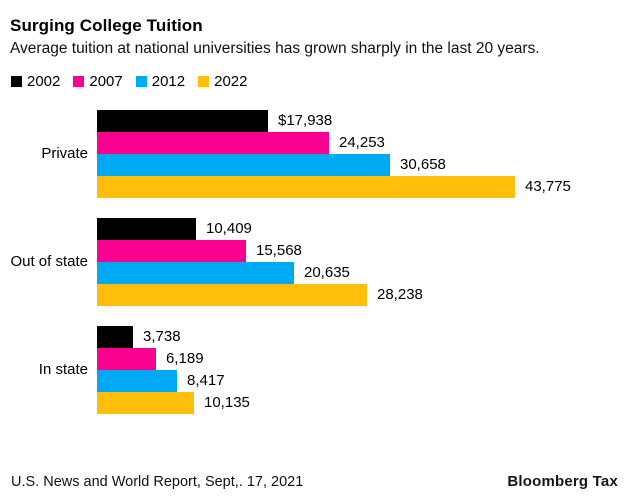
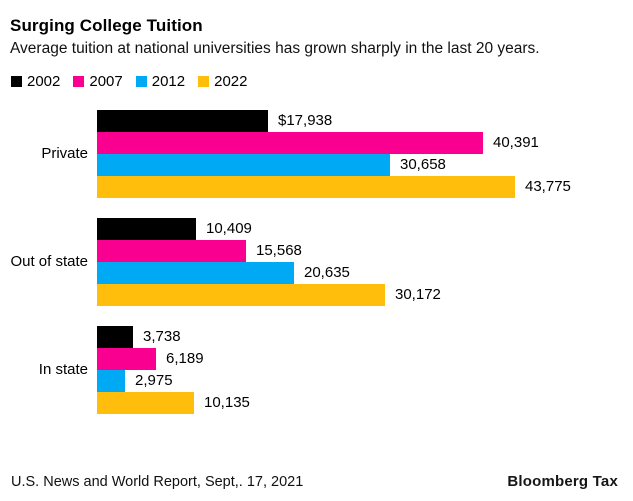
2007/Private: 24,253 -> 40,391
2022/Out of state: 28,238 -> 30,172
2012/In state: 8,417 -> 2,975
